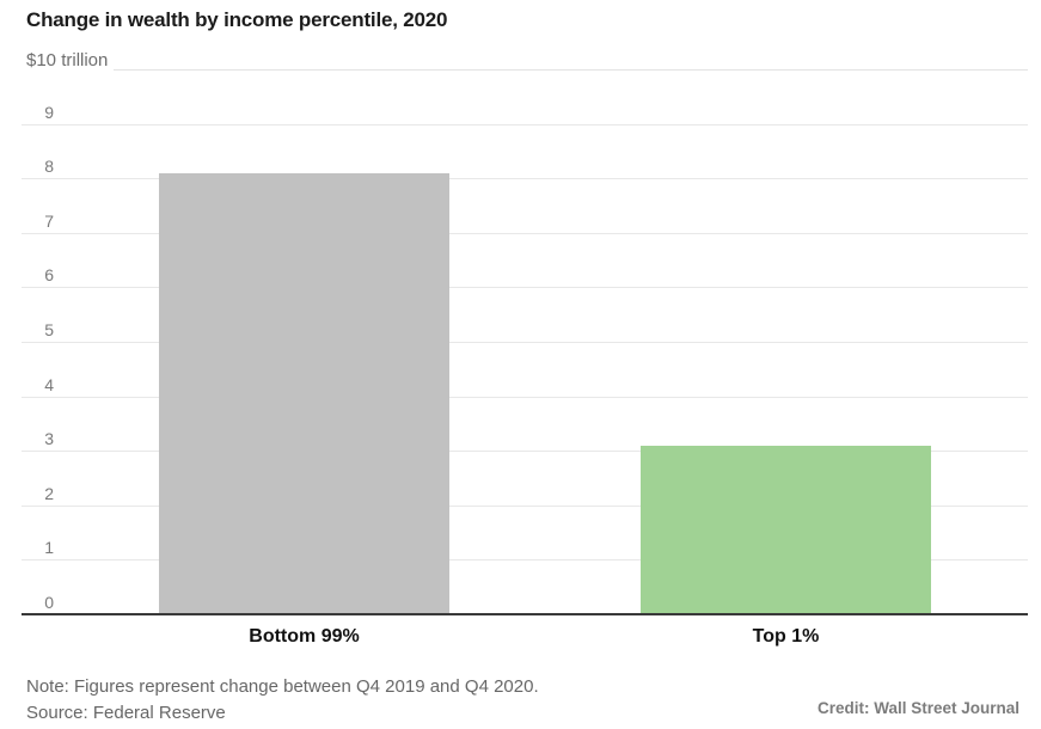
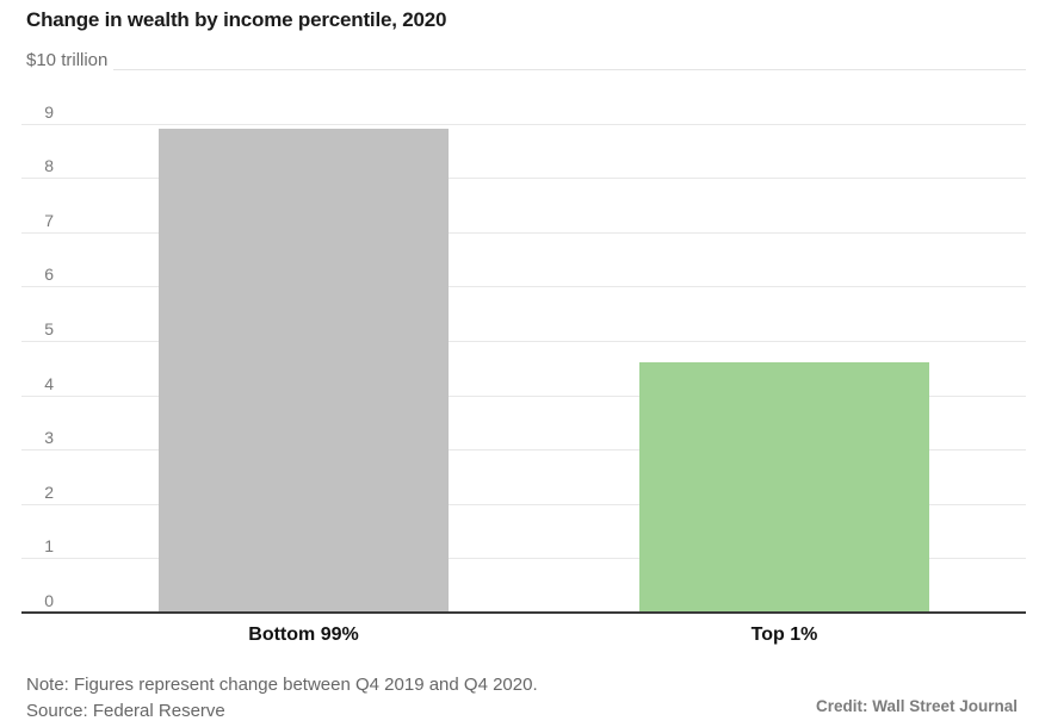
Bottom 99%: 8.1 -> 8.9
Top 1%: 3.1 -> 4.6
